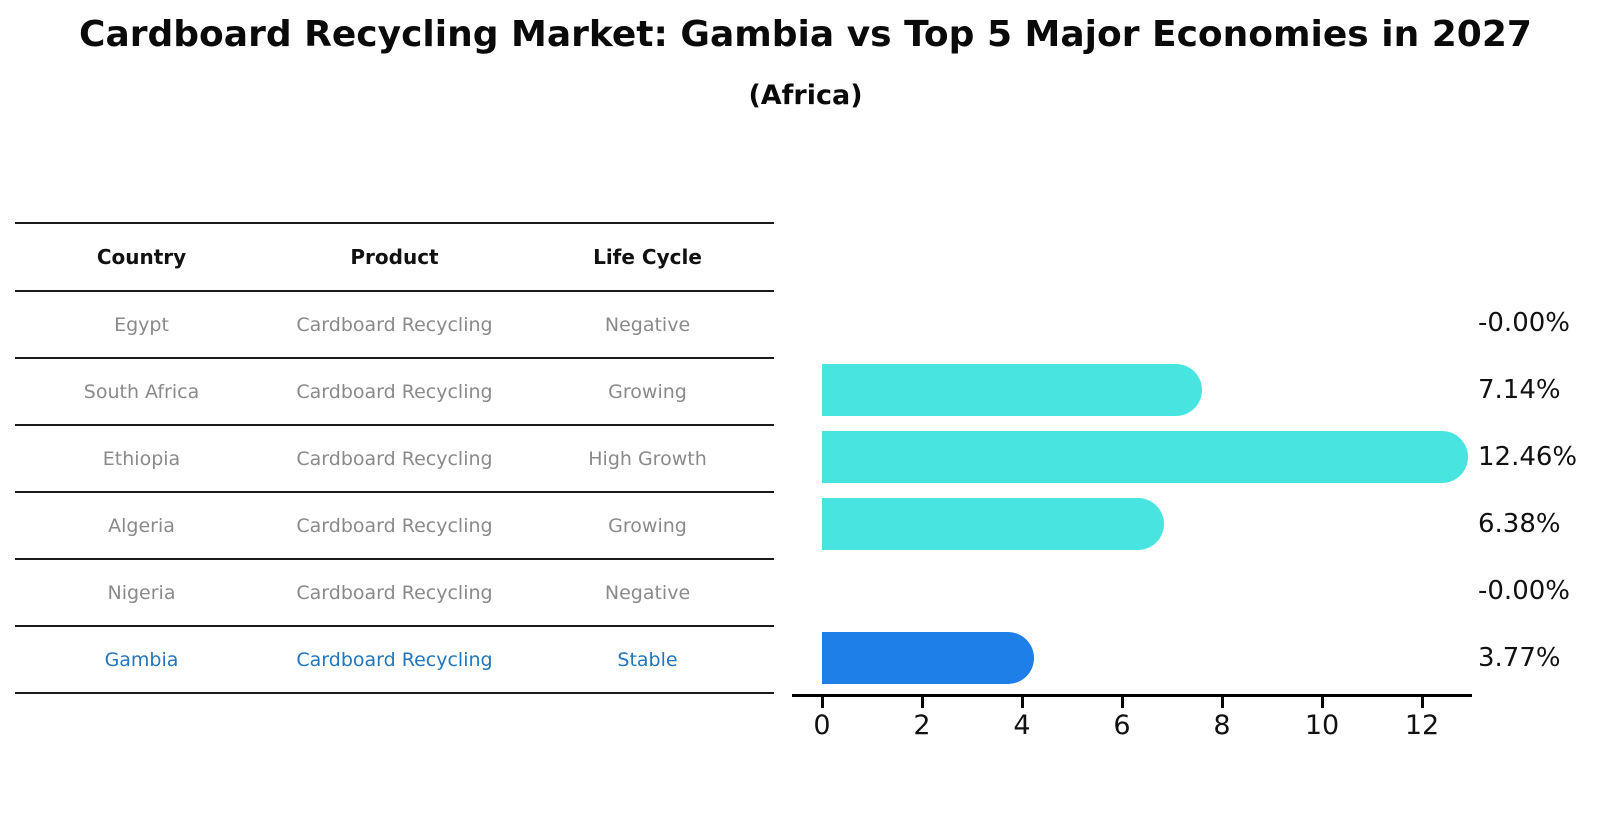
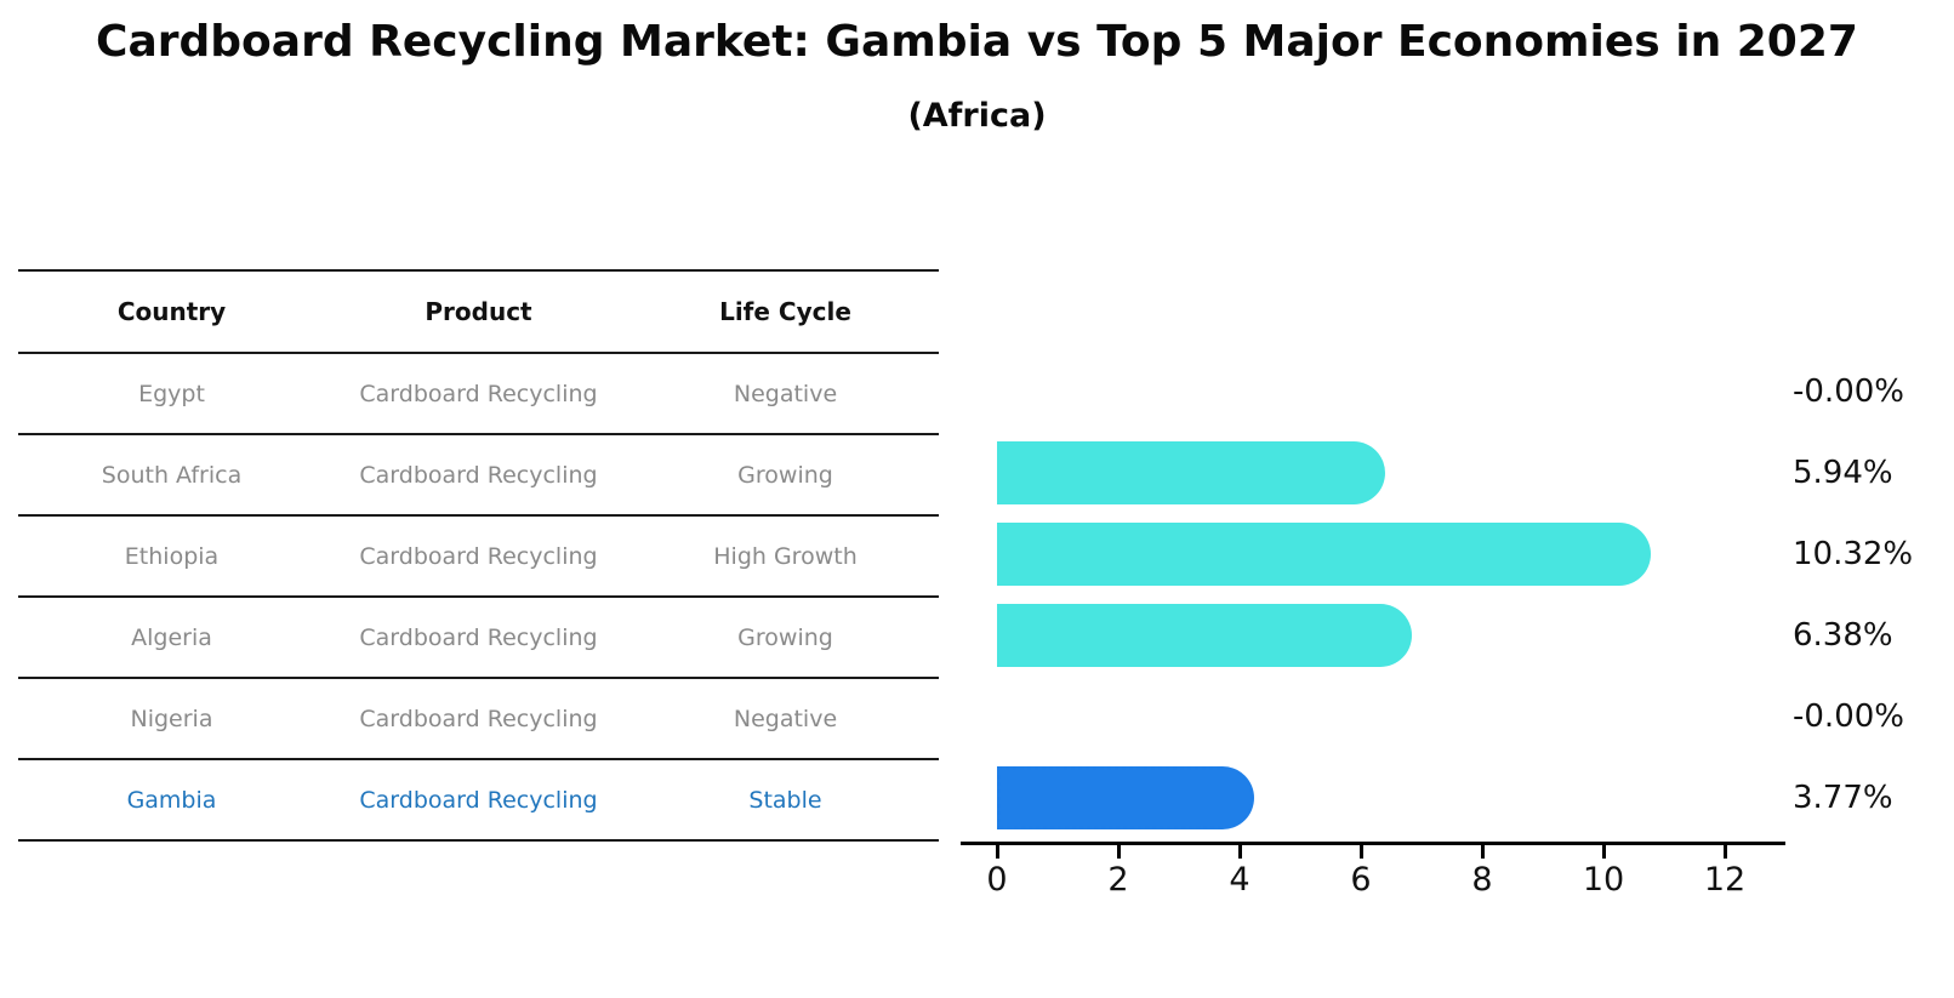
South Africa: 7.14% -> 5.94%
Ethiopia: 12.46% -> 10.32%
